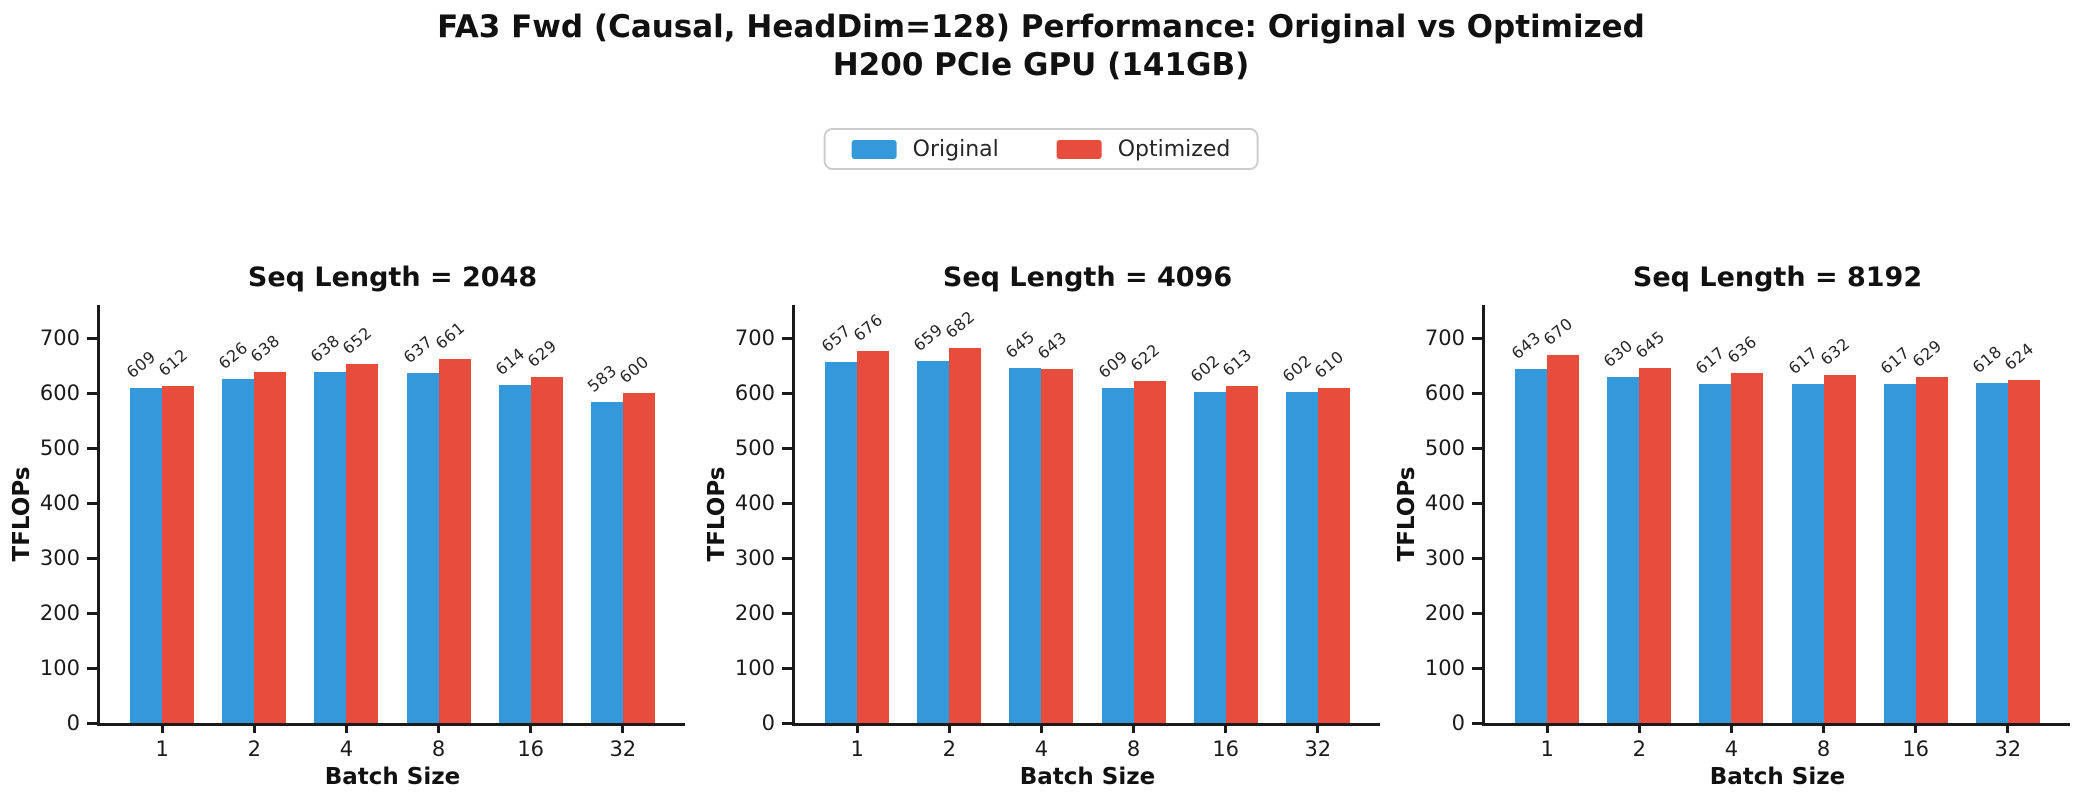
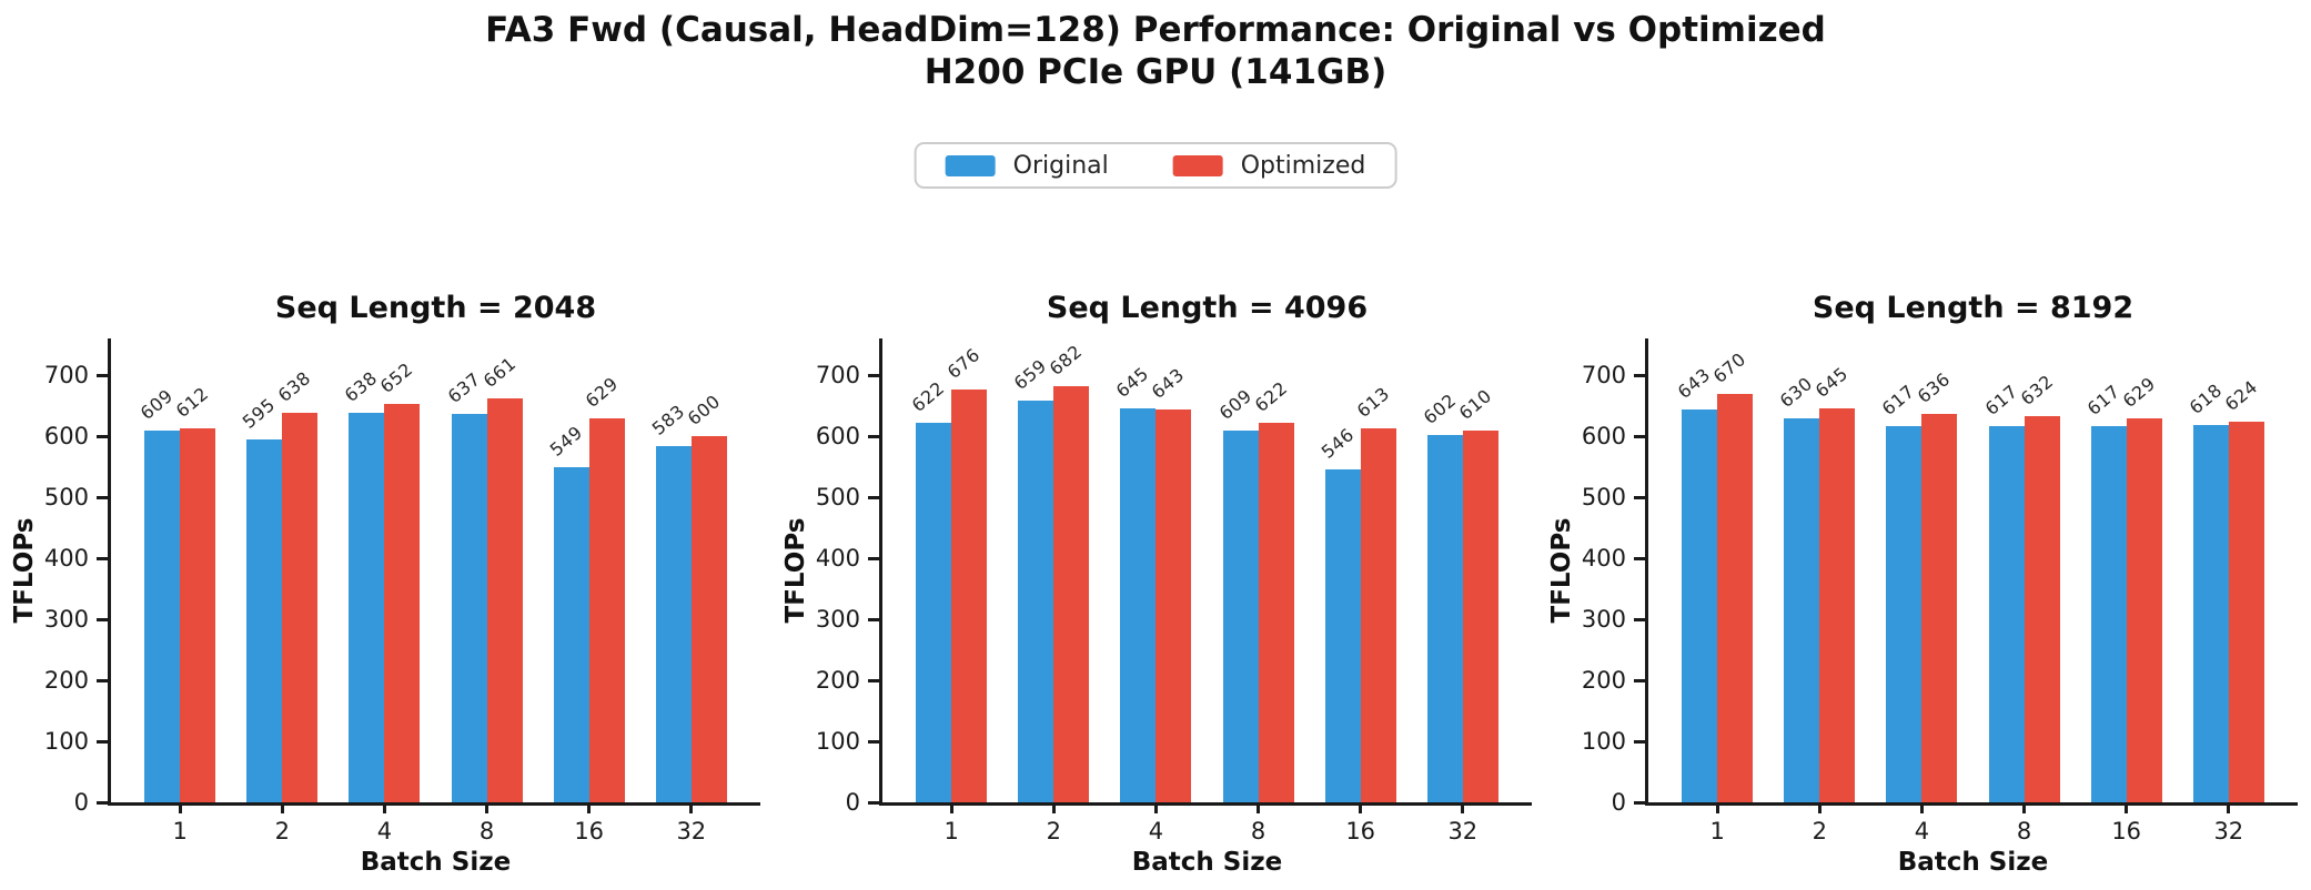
Seq Length = 2048/Original/2: 626 -> 595
Seq Length = 2048/Original/16: 614 -> 549
Seq Length = 4096/Original/1: 657 -> 622
Seq Length = 4096/Original/16: 602 -> 546
